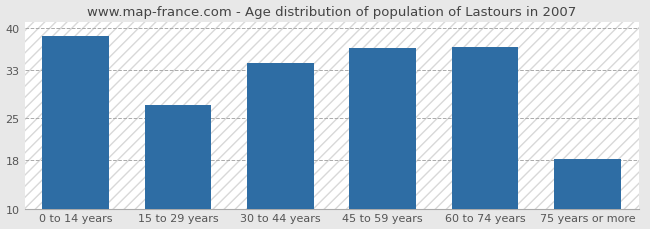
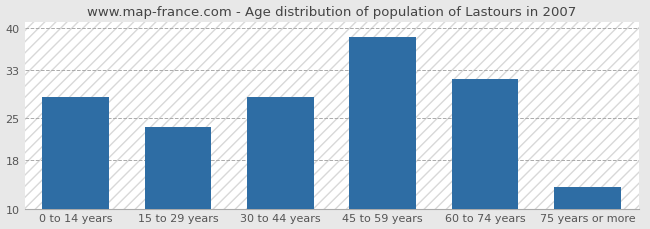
0 to 14 years: 38.6 -> 28.5
15 to 29 years: 27.2 -> 23.5
30 to 44 years: 34.2 -> 28.5
45 to 59 years: 36.6 -> 38.5
60 to 74 years: 36.8 -> 31.5
75 years or more: 18.2 -> 13.5
